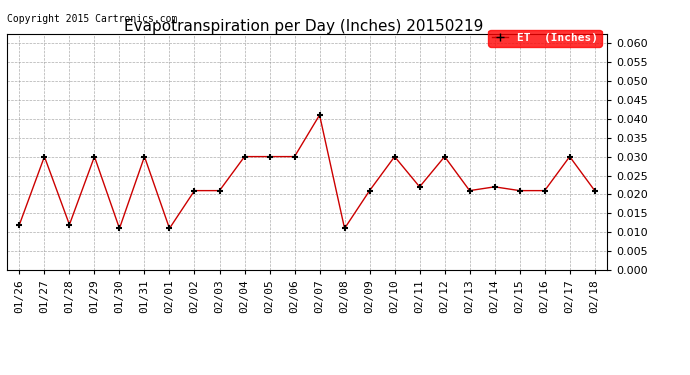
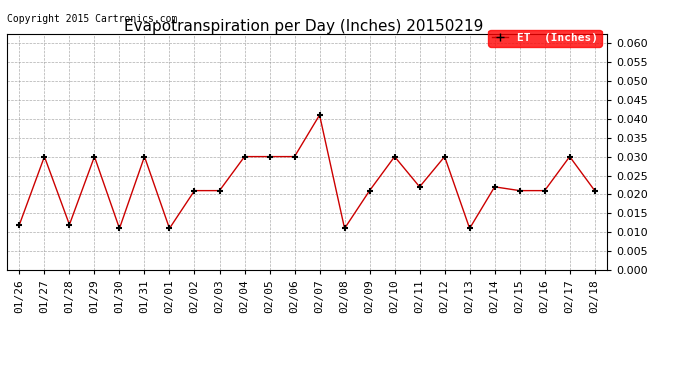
02/13: 0.021 -> 0.011
